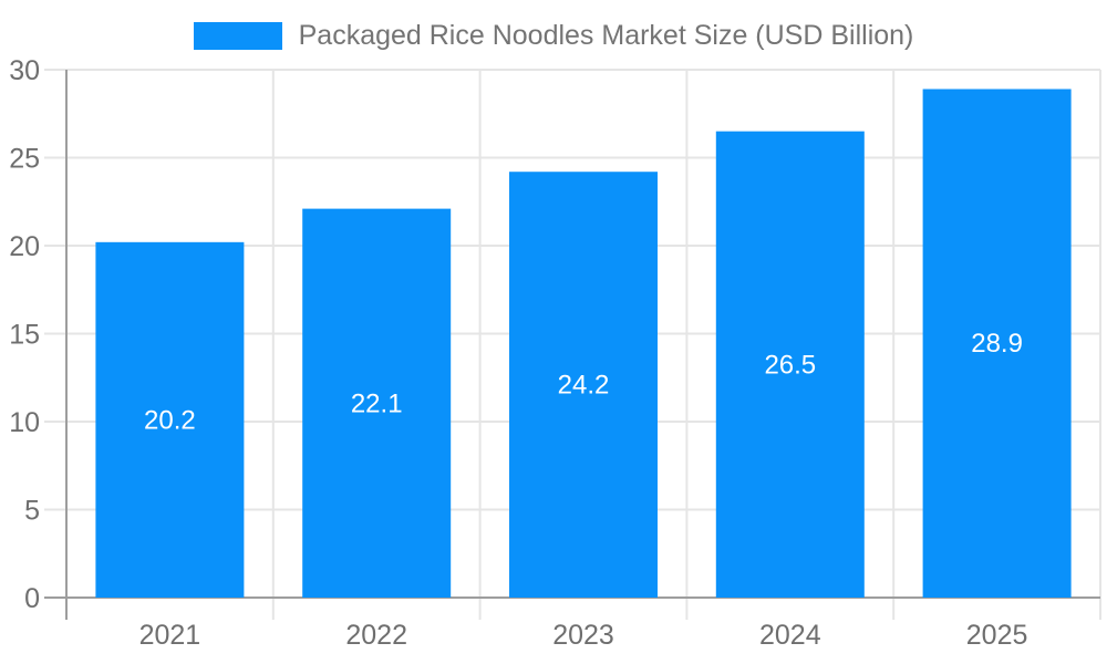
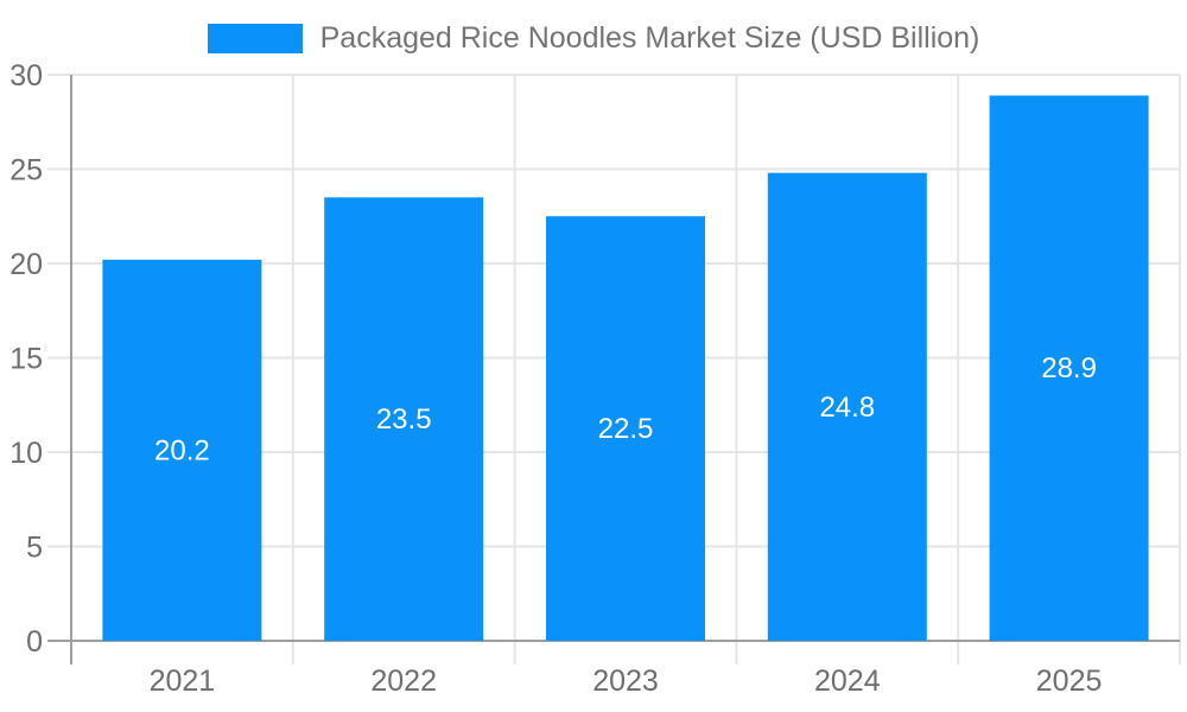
2022: 22.1 -> 23.5
2023: 24.2 -> 22.5
2024: 26.5 -> 24.8
